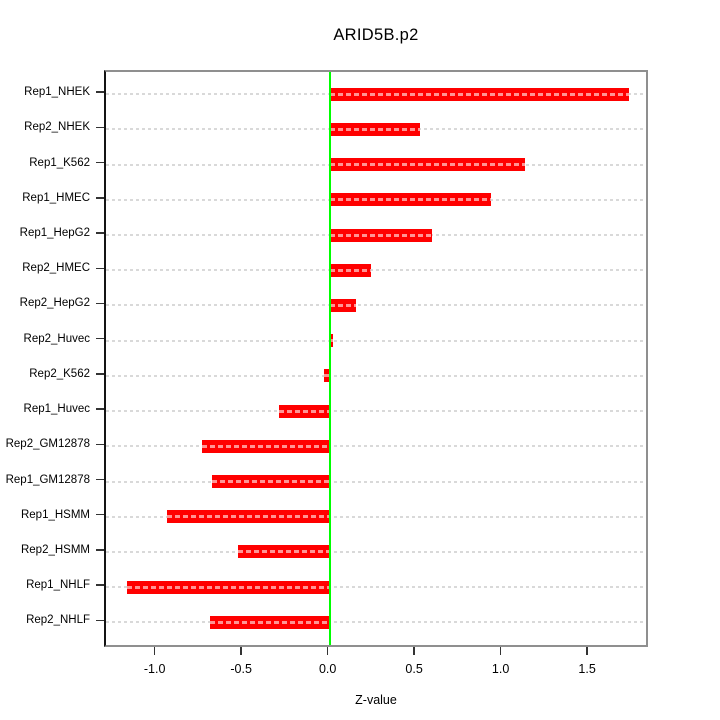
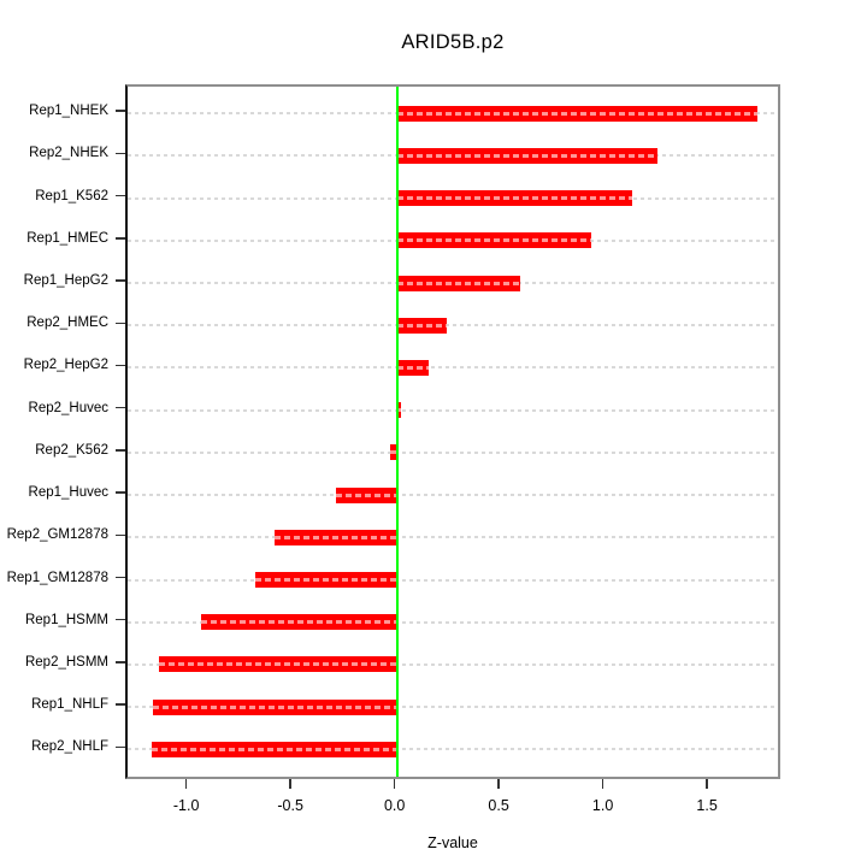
Rep2_NHEK: 0.52 -> 1.25
Rep2_GM12878: -0.74 -> -0.59
Rep2_HSMM: -0.53 -> -1.14
Rep2_NHLF: -0.69 -> -1.18
